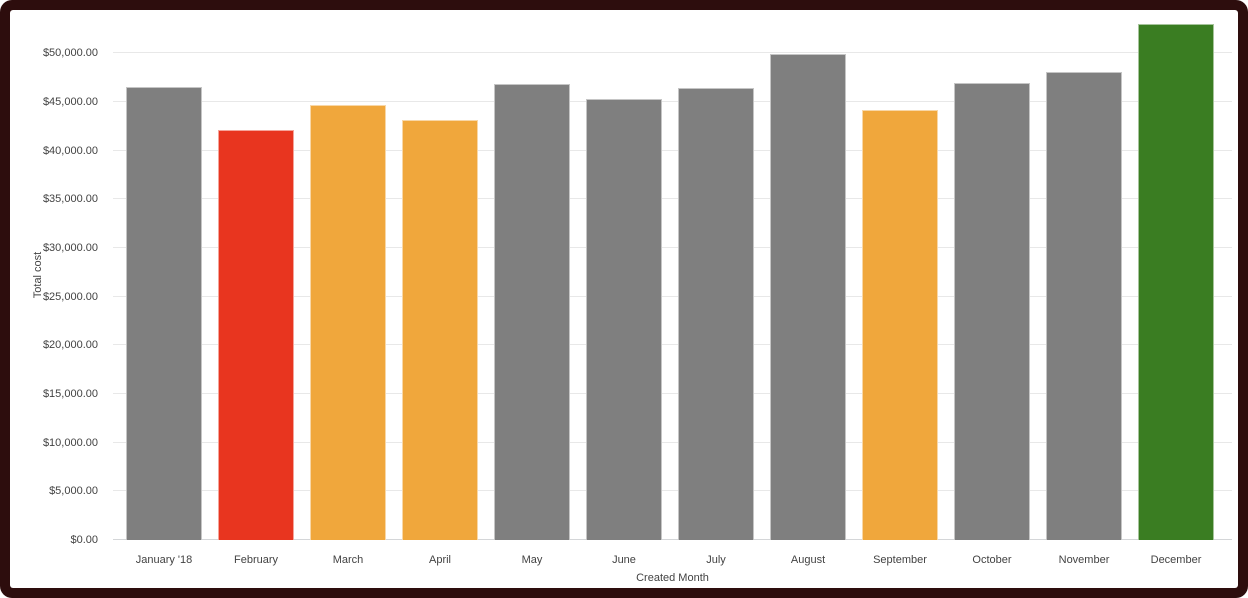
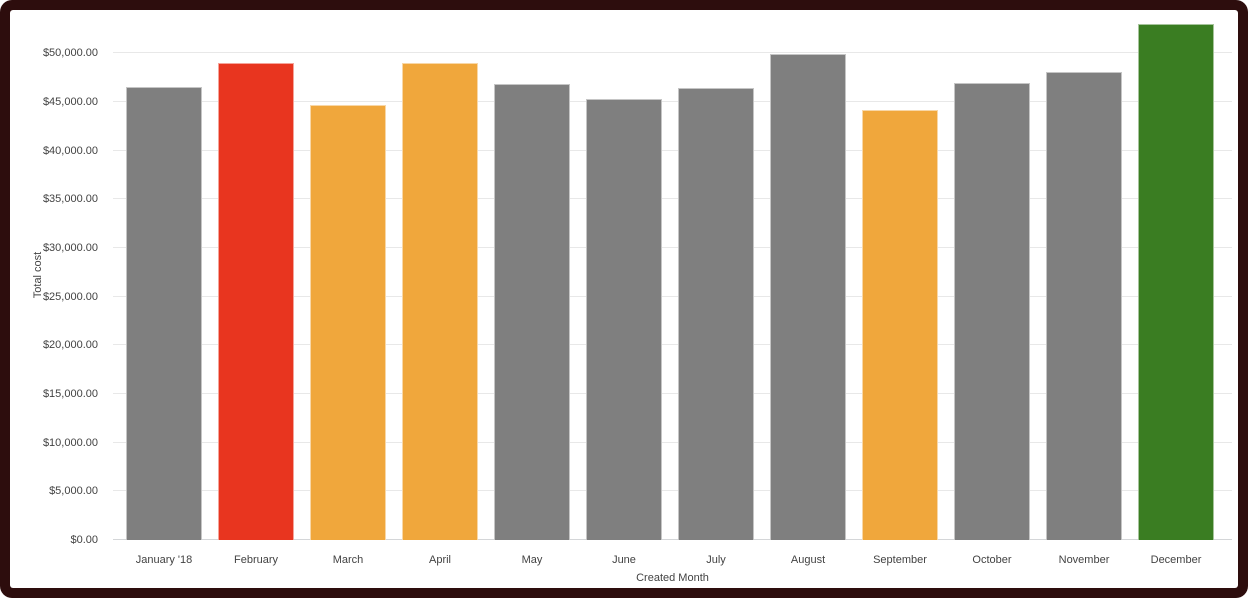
February: $42000 -> $49000
April: $43000 -> $49000
